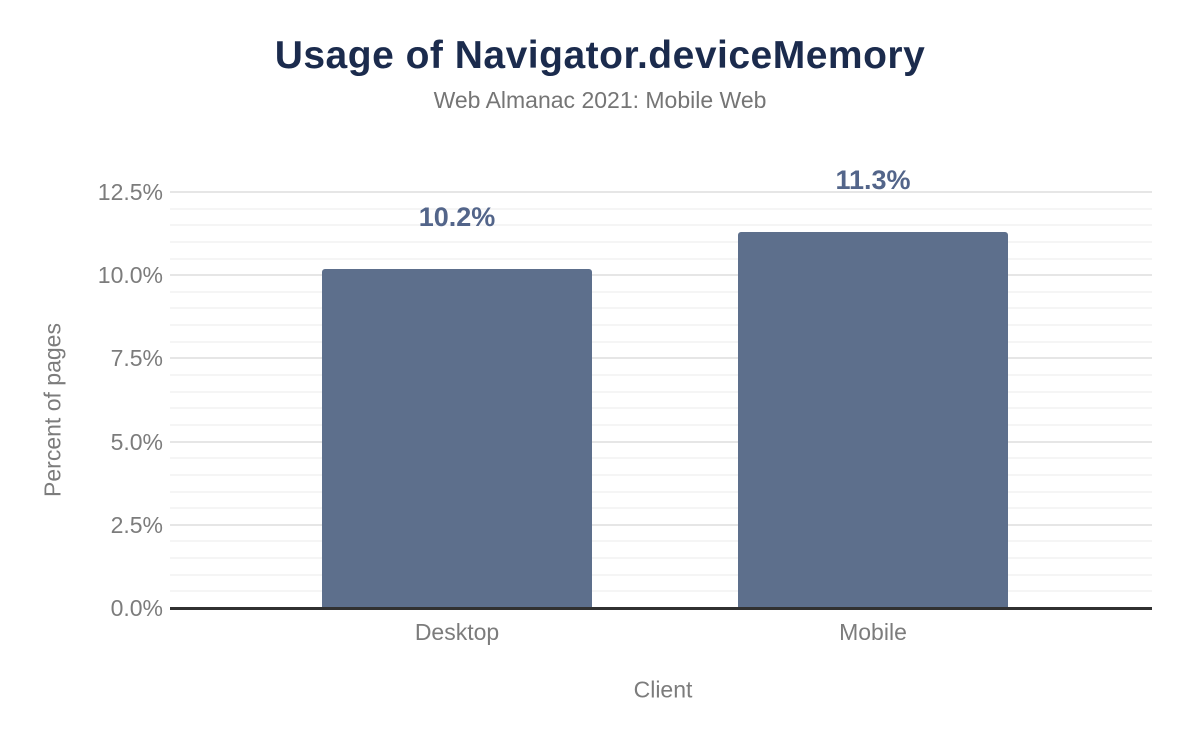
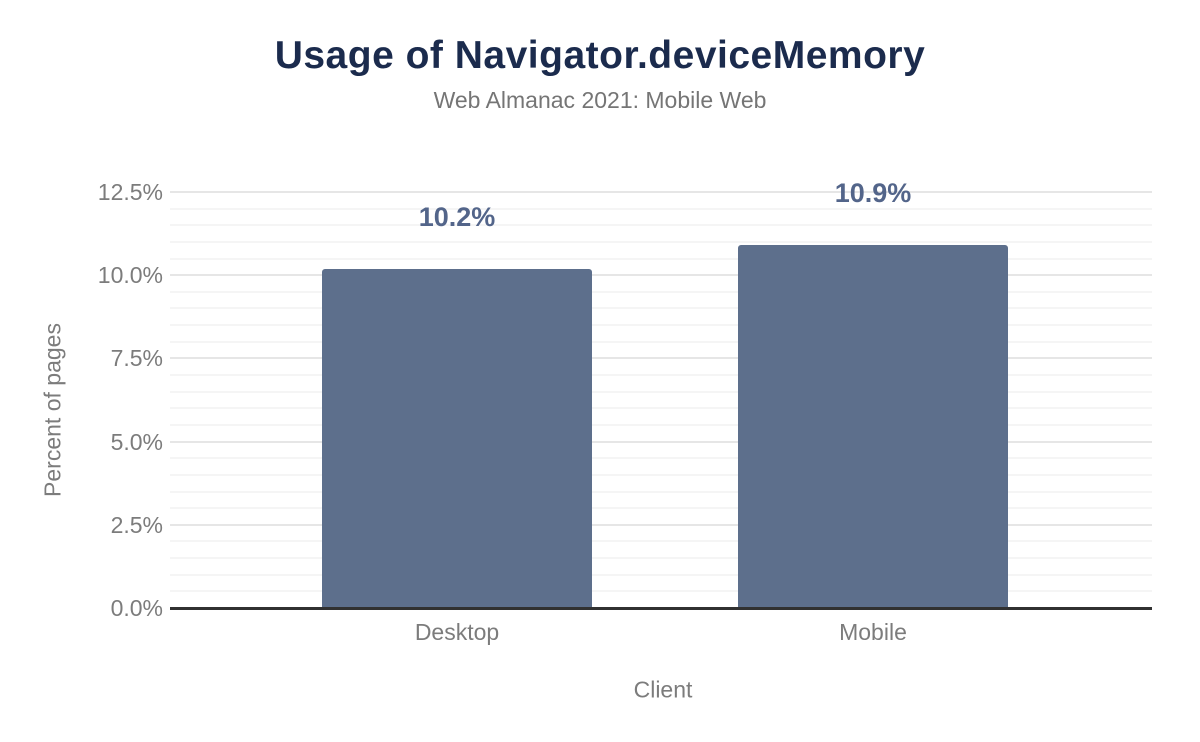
Mobile: 11.3% -> 10.9%
